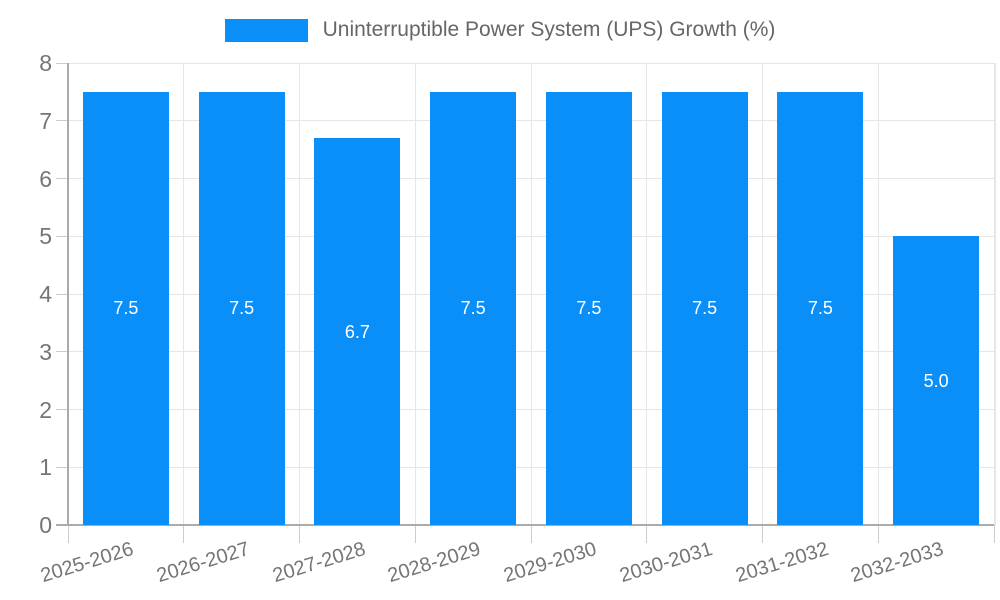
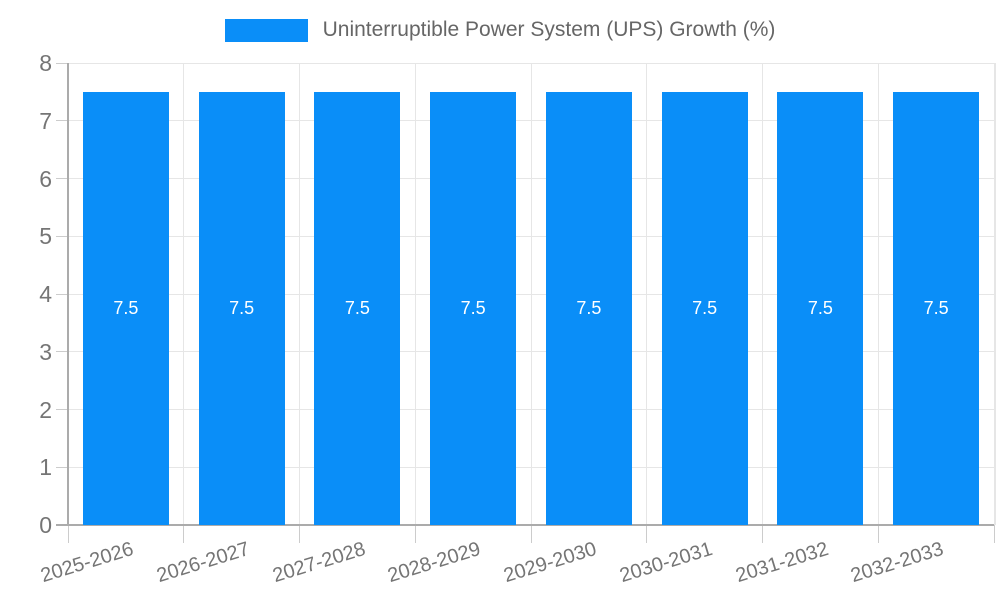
2027-2028: 6.7 -> 7.5
2032-2033: 5.0 -> 7.5
